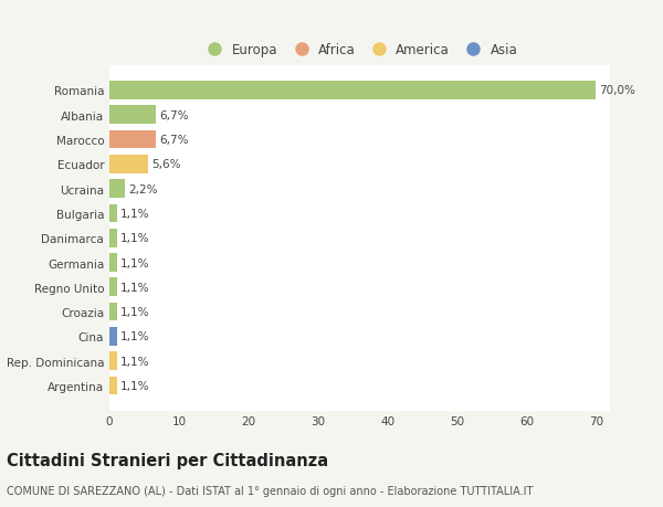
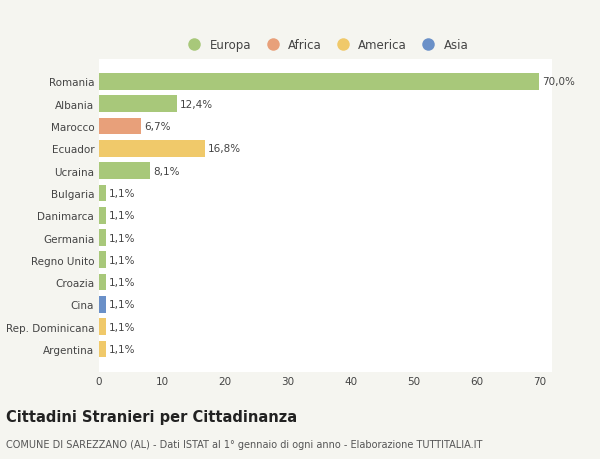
Albania: 6,7% -> 12,4%
Ecuador: 5,6% -> 16,8%
Ucraina: 2,2% -> 8,1%
